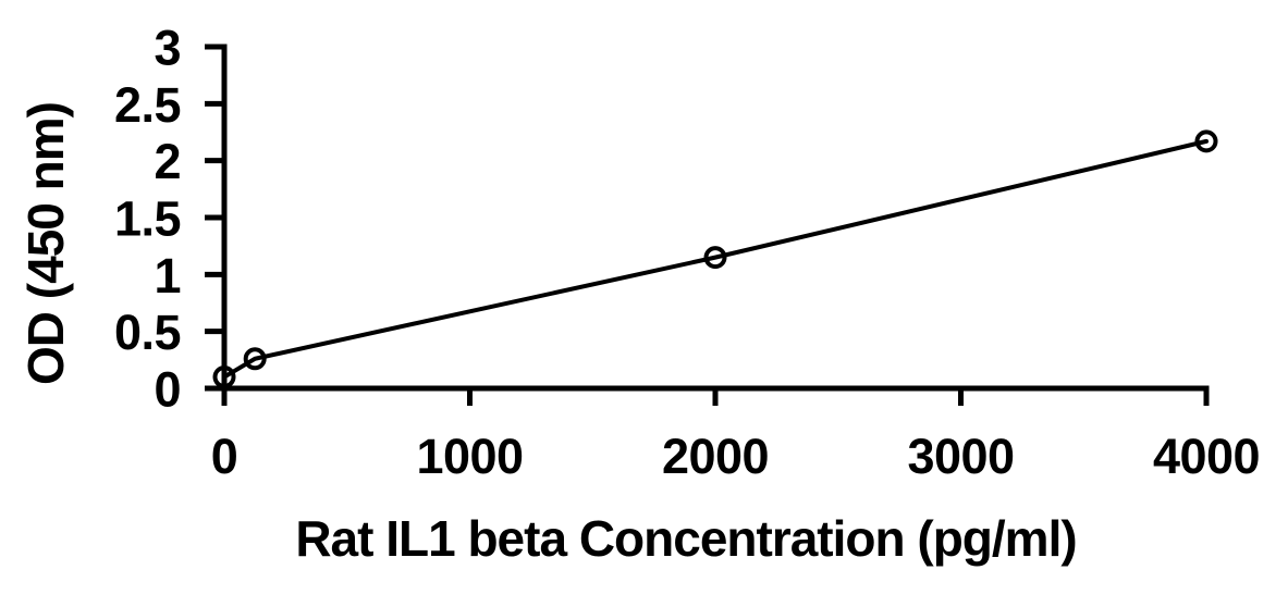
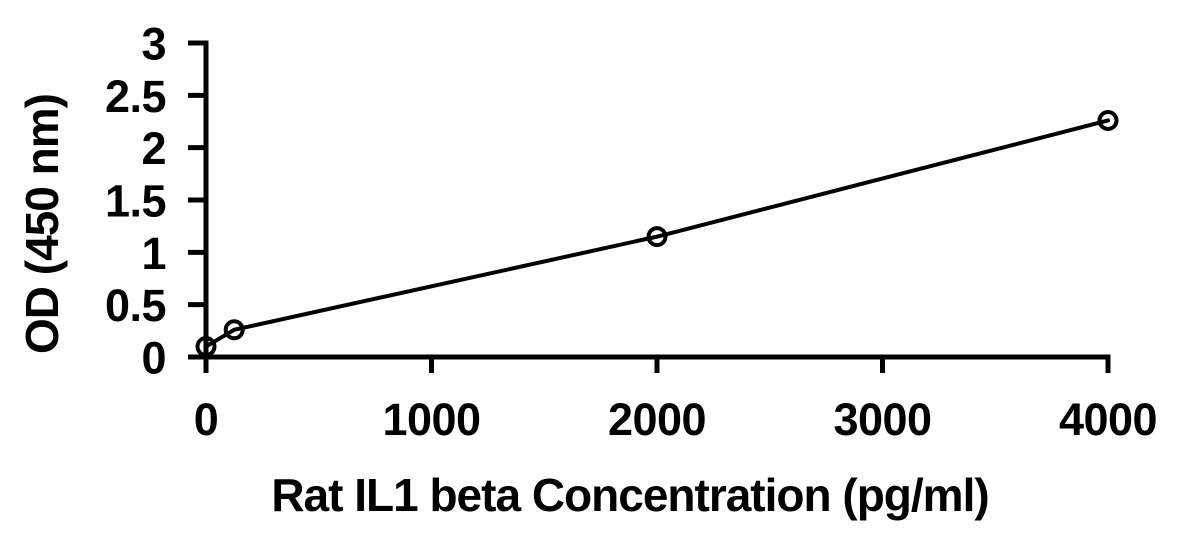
4000: 2.17 -> 2.26
